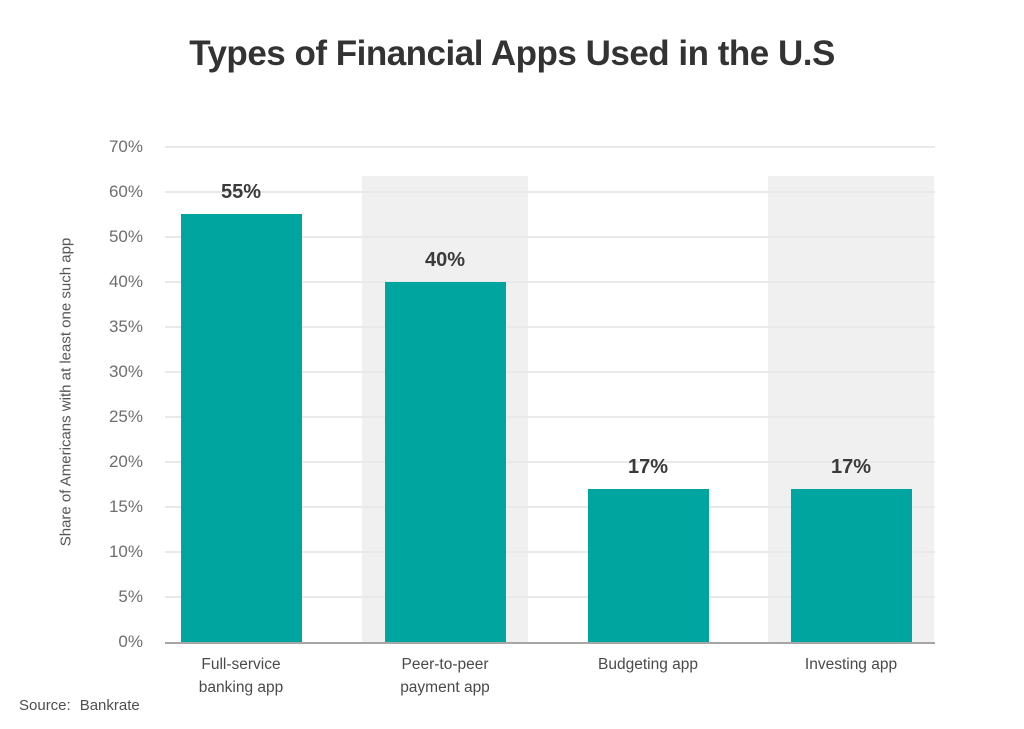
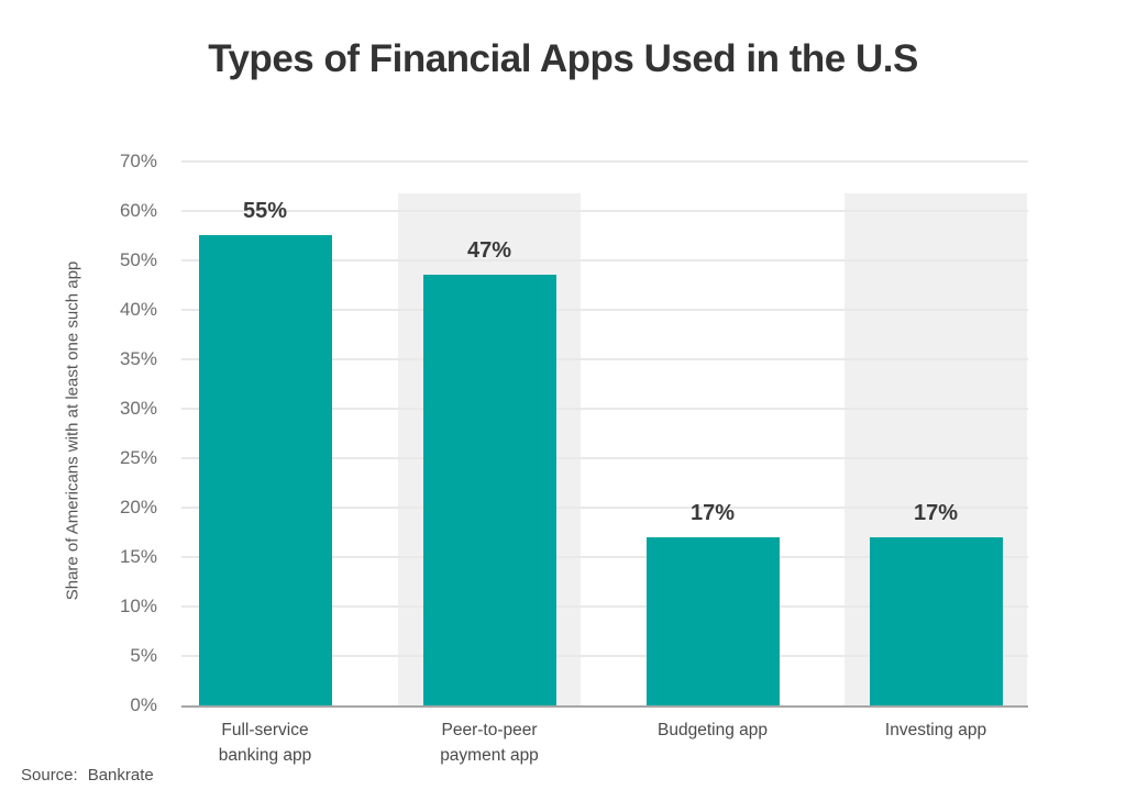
Peer-to-peer payment app: 40% -> 47%
